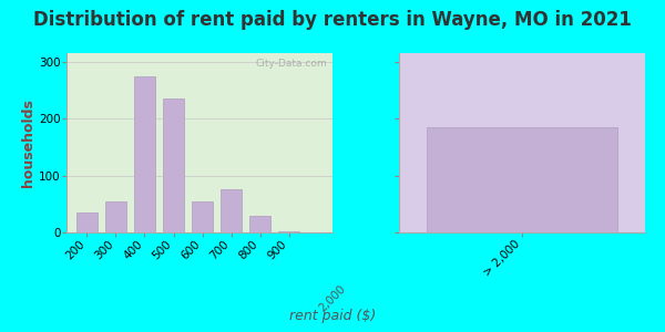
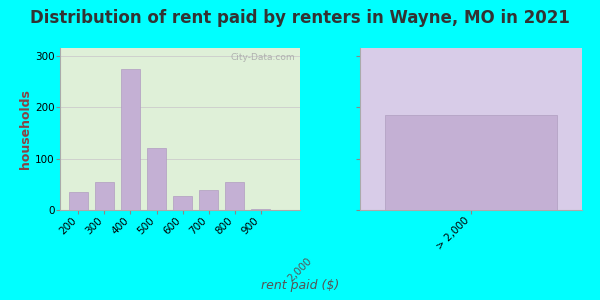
500: 235 -> 120
600: 55 -> 28
700: 75 -> 38
800: 30 -> 54
